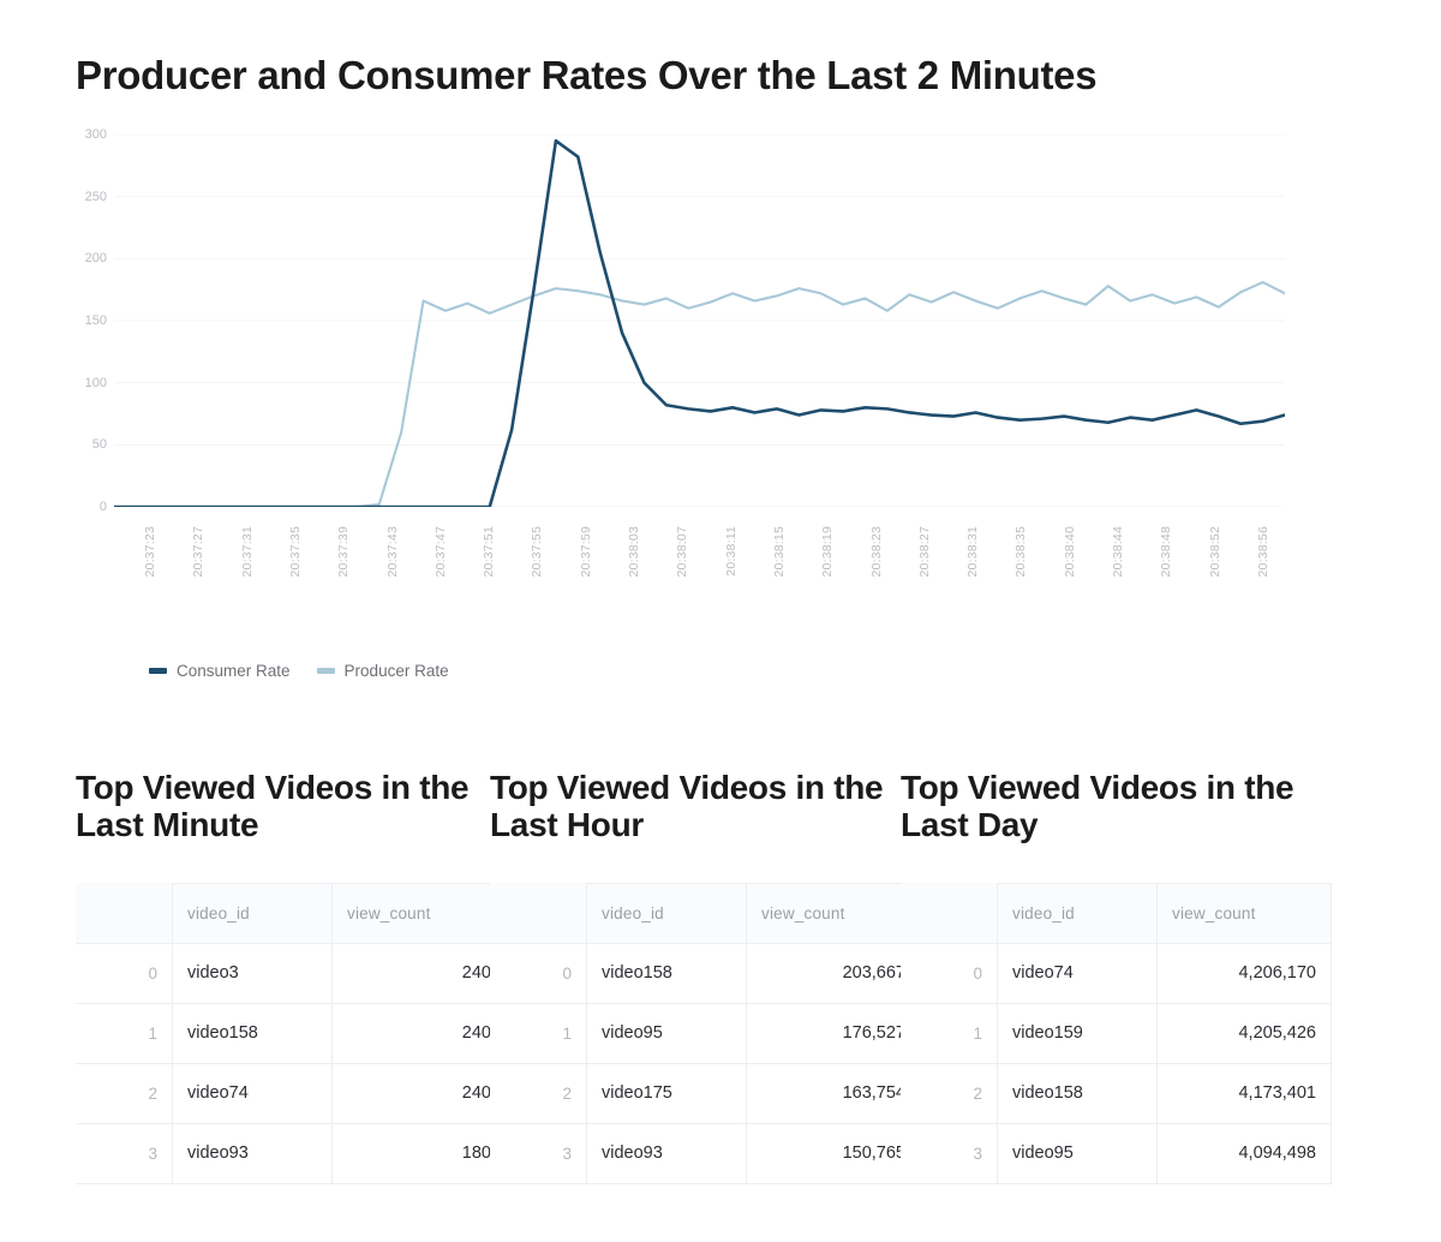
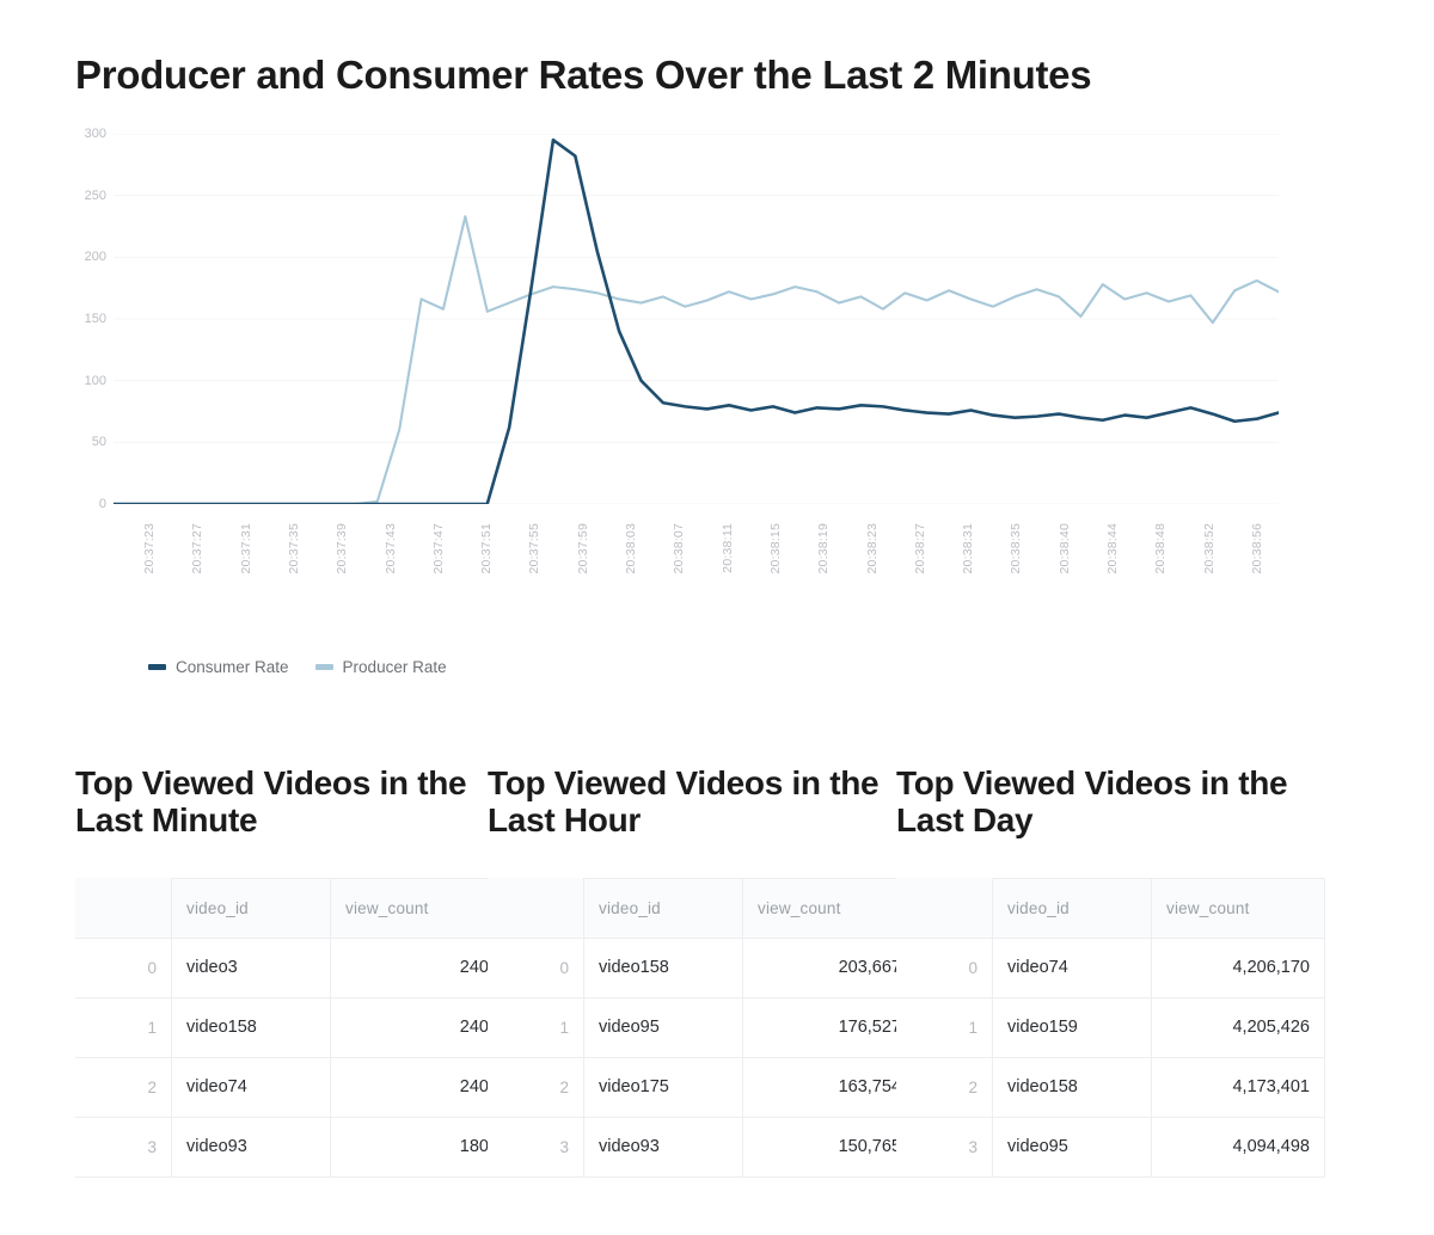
Producer Rate/20:37:51: 164 -> 233
Producer Rate/20:38:40: 163 -> 152
Producer Rate/20:38:52: 161 -> 147
